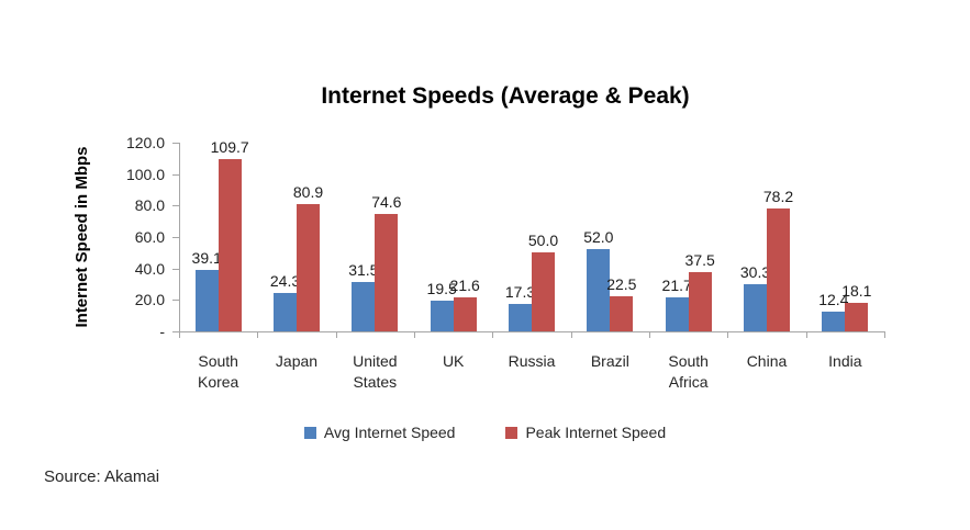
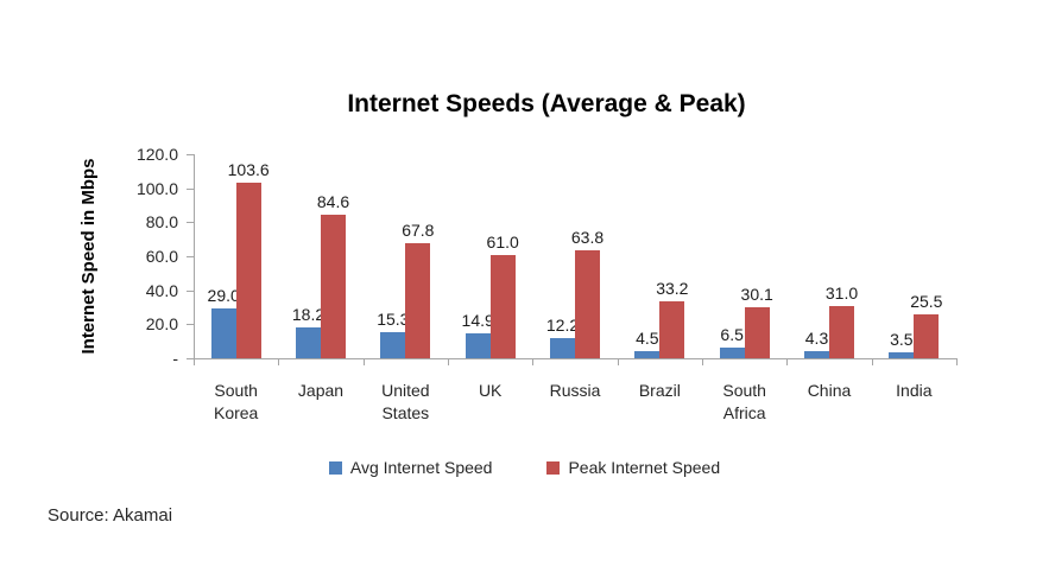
Avg Internet Speed/South Korea: 39.1 -> 29.0
Peak Internet Speed/South Korea: 109.7 -> 103.6
Avg Internet Speed/Japan: 24.3 -> 18.2
Peak Internet Speed/Japan: 80.9 -> 84.6
Avg Internet Speed/United States: 31.5 -> 15.3
Peak Internet Speed/United States: 74.6 -> 67.8
Avg Internet Speed/UK: 19.5 -> 14.9
Peak Internet Speed/UK: 21.6 -> 61.0
Avg Internet Speed/Russia: 17.3 -> 12.2
Peak Internet Speed/Russia: 50.0 -> 63.8
Avg Internet Speed/Brazil: 52.0 -> 4.5
Peak Internet Speed/Brazil: 22.5 -> 33.2
Avg Internet Speed/South Africa: 21.7 -> 6.5
Peak Internet Speed/South Africa: 37.5 -> 30.1
Avg Internet Speed/China: 30.3 -> 4.3
Peak Internet Speed/China: 78.2 -> 31.0
Avg Internet Speed/India: 12.4 -> 3.5
Peak Internet Speed/India: 18.1 -> 25.5
